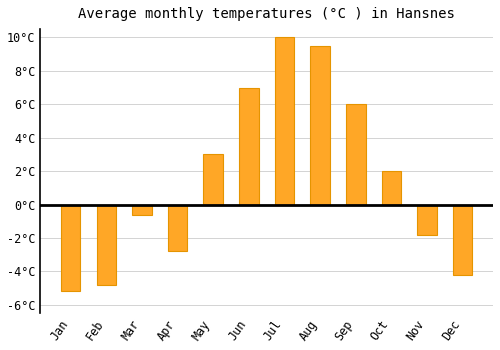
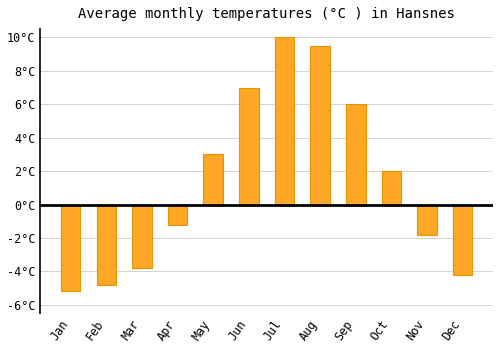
Mar: -0.6°C -> -3.8°C
Apr: -2.8°C -> -1.2°C
